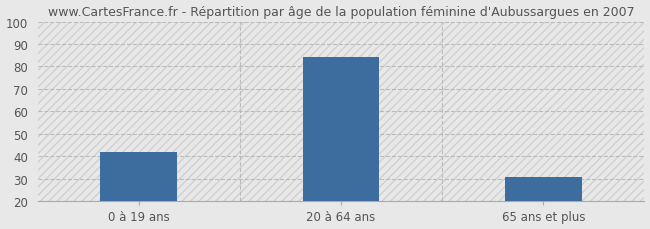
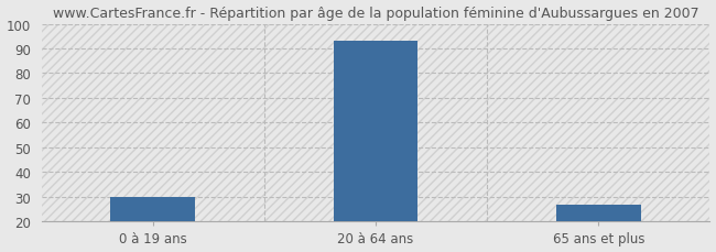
0 à 19 ans: 42 -> 30
20 à 64 ans: 84 -> 93
65 ans et plus: 31 -> 27
